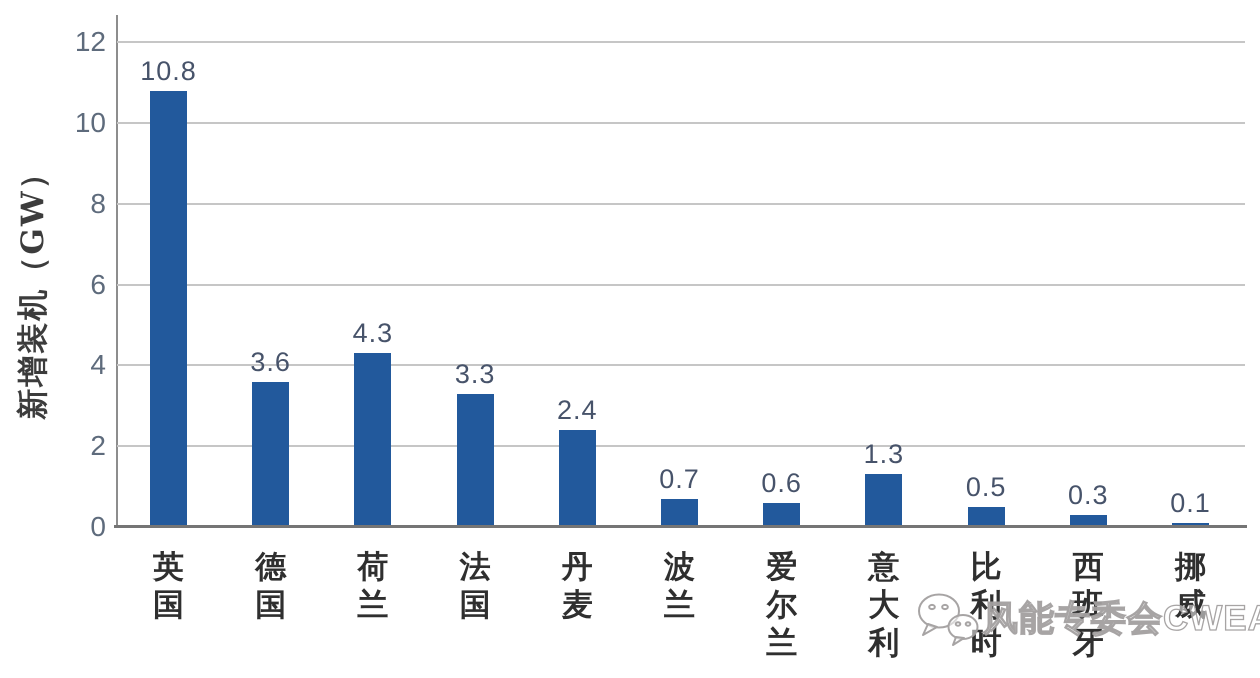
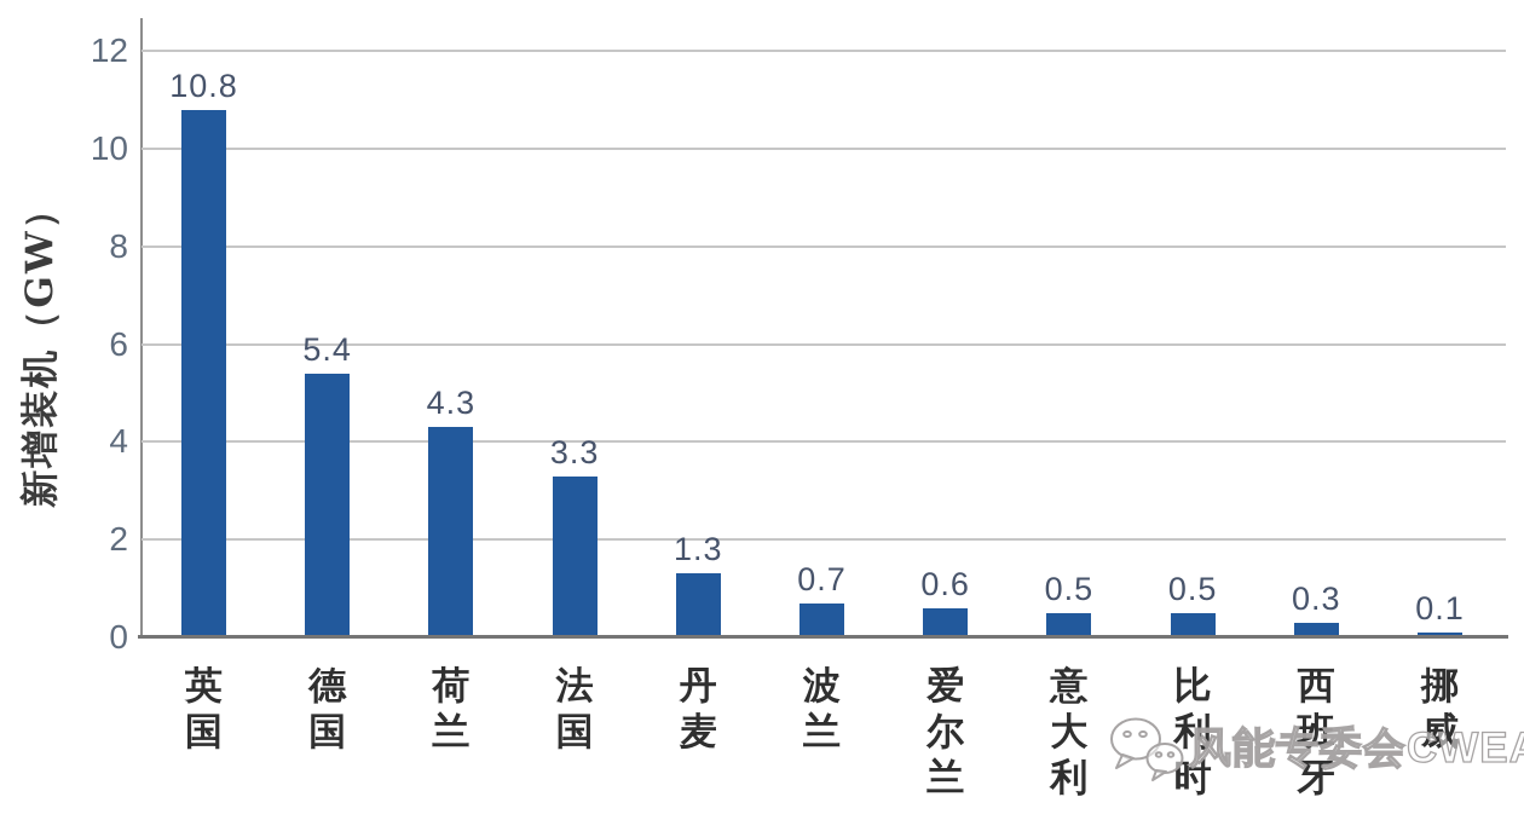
德国: 3.6 -> 5.4
丹麦: 2.4 -> 1.3
意大利: 1.3 -> 0.5
